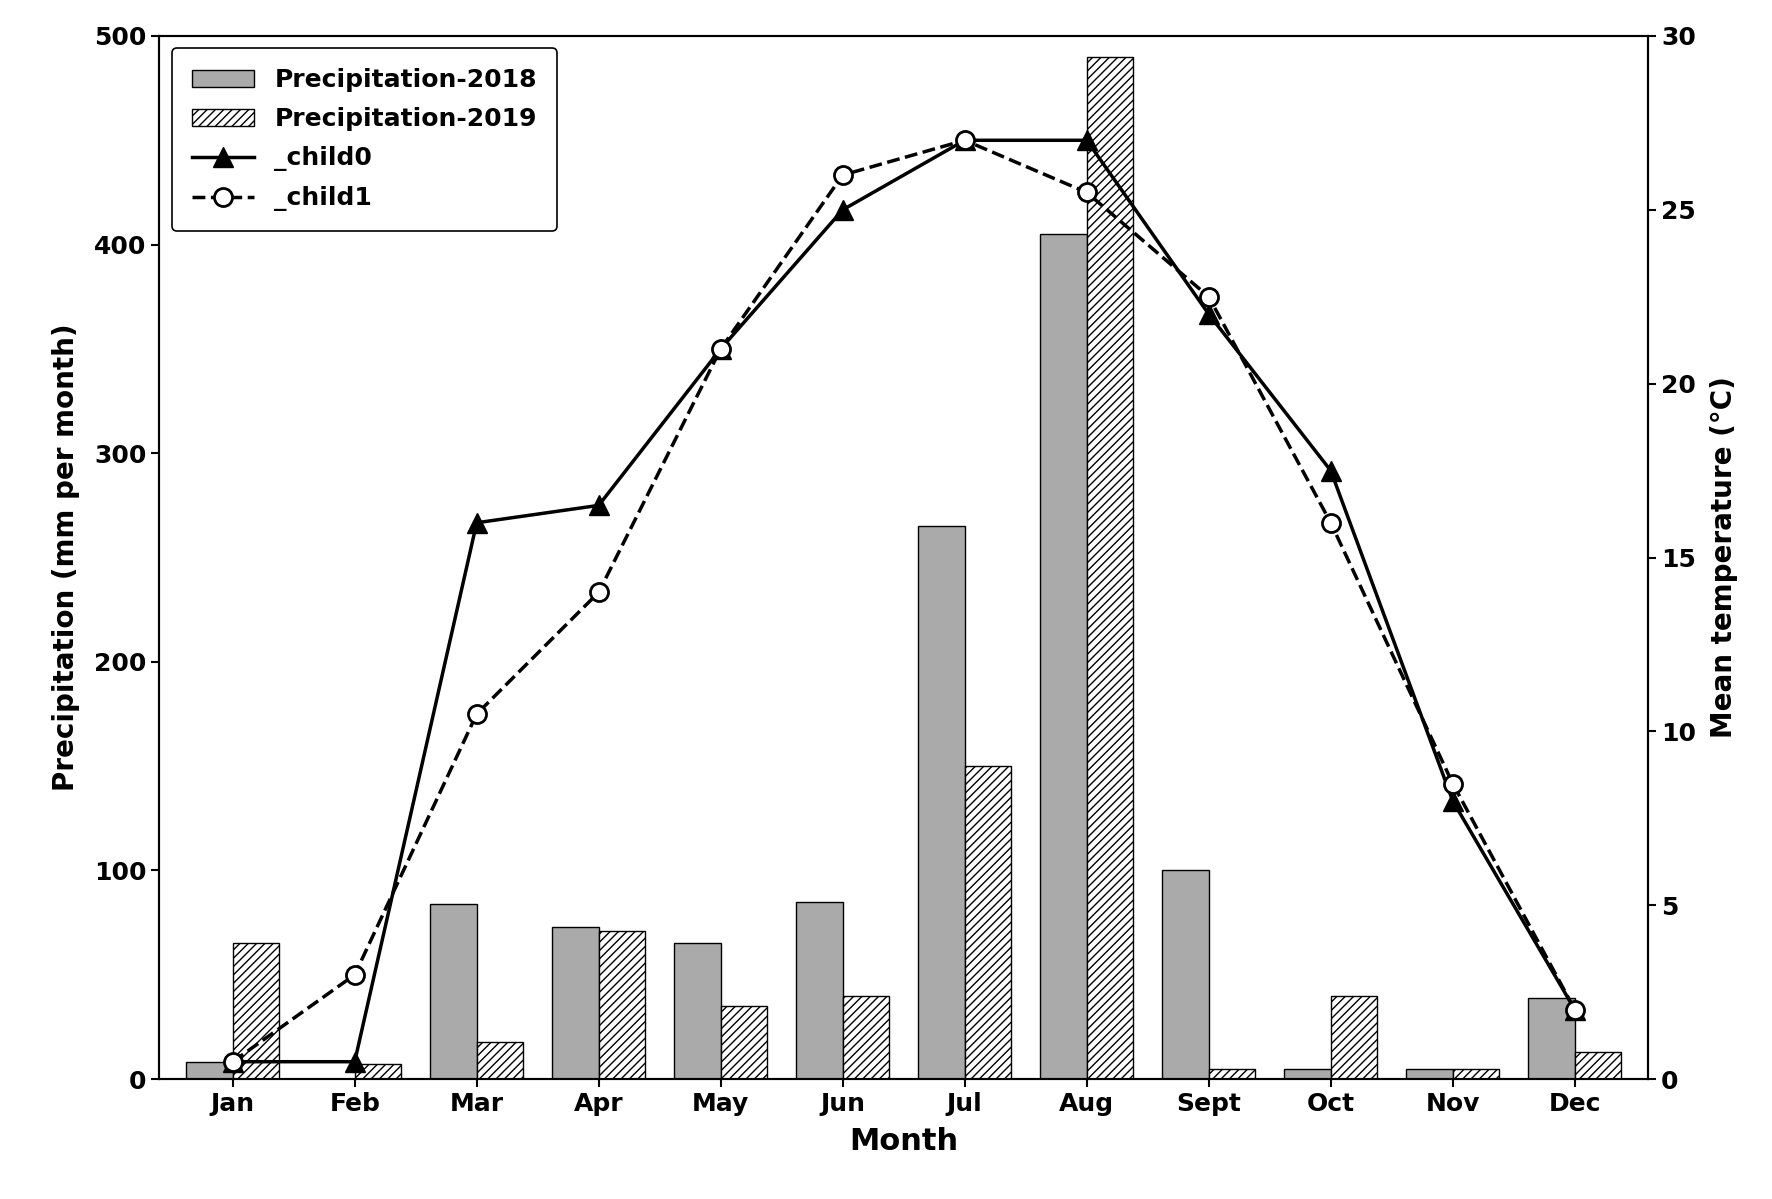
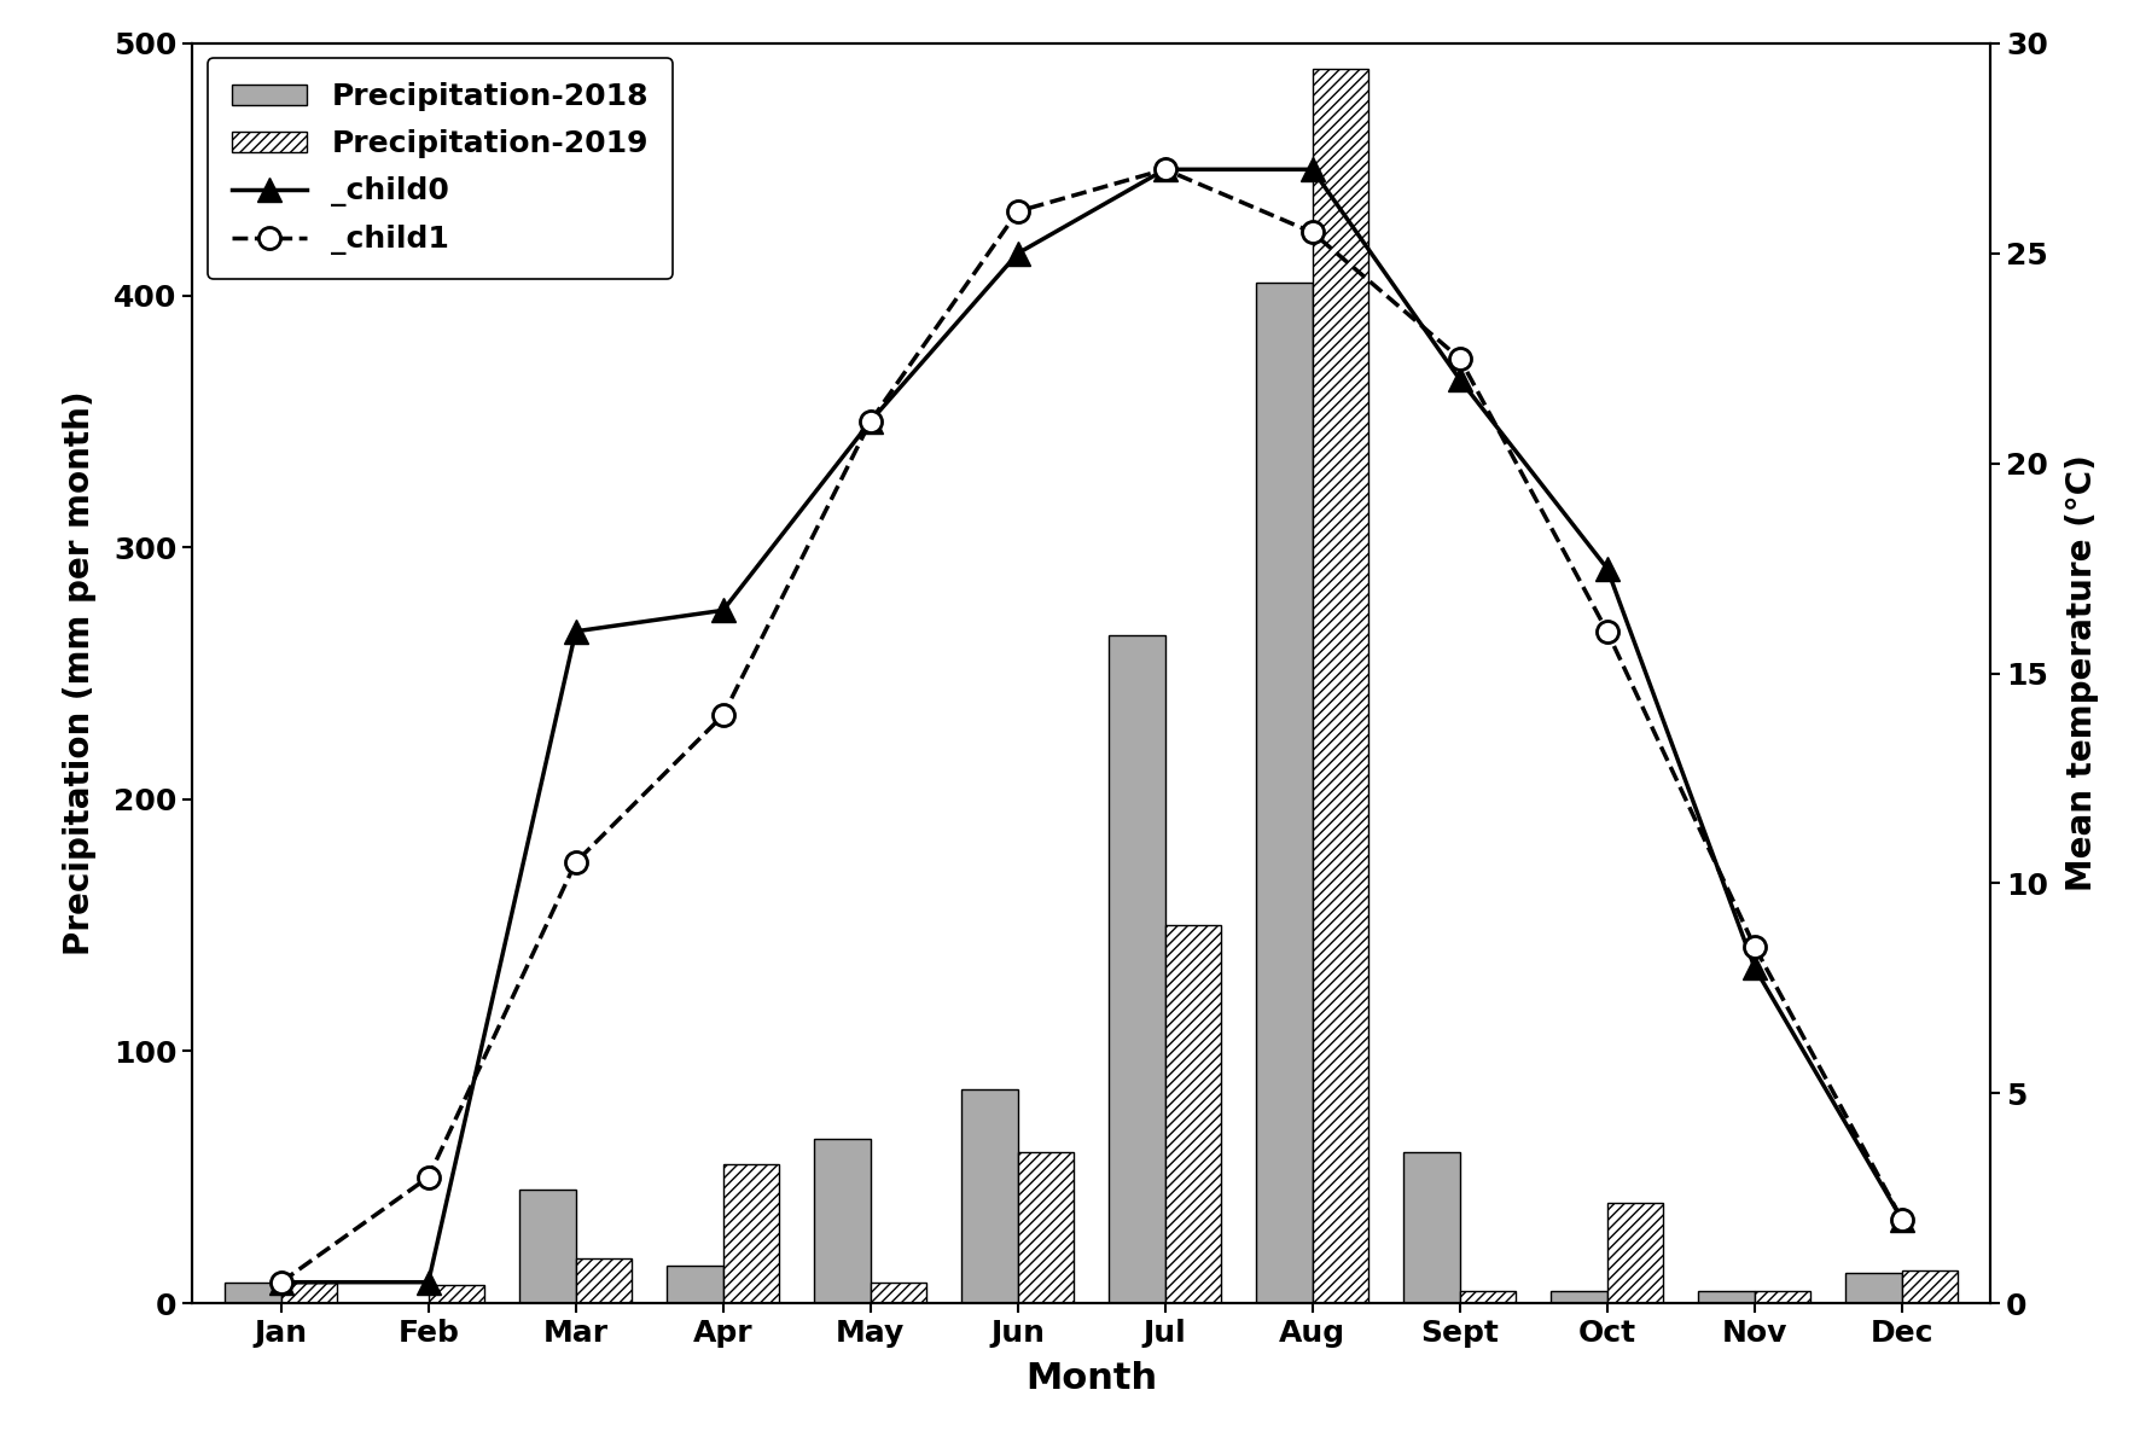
Precipitation-2019/Jan: 65 -> 8
Precipitation-2018/Mar: 84 -> 45
Precipitation-2018/Apr: 73 -> 15
Precipitation-2019/Apr: 71 -> 55
Precipitation-2019/May: 35 -> 8
Precipitation-2019/Jun: 40 -> 60
Precipitation-2018/Sept: 100 -> 60
Precipitation-2018/Dec: 39 -> 12
